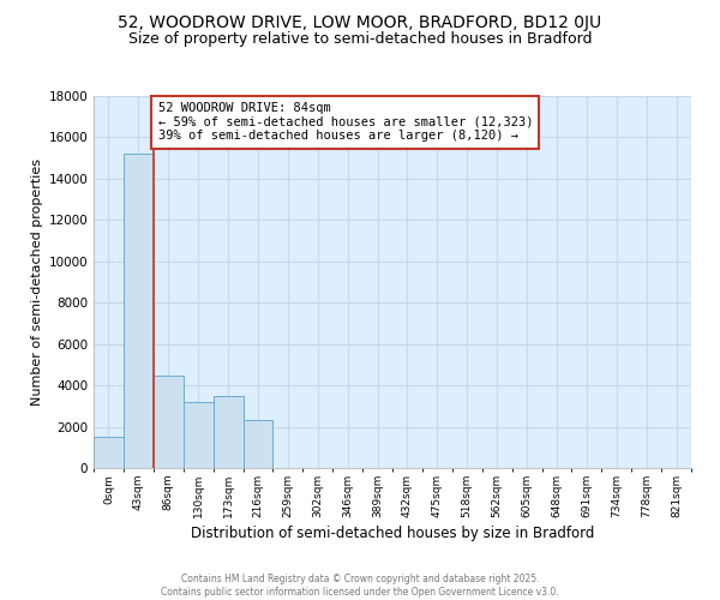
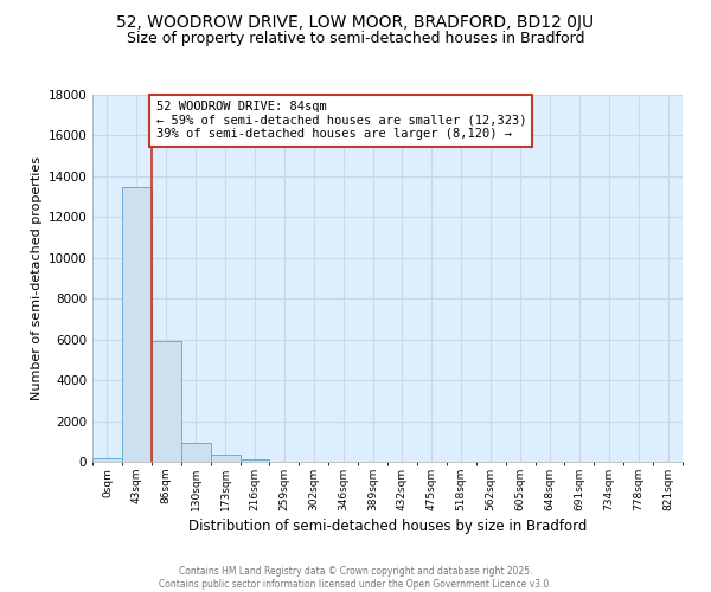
0sqm: 1500 -> 200
43sqm: 15200 -> 13500
86sqm: 4500 -> 5900
130sqm: 3200 -> 1000
173sqm: 3500 -> 300
216sqm: 2300 -> 100
